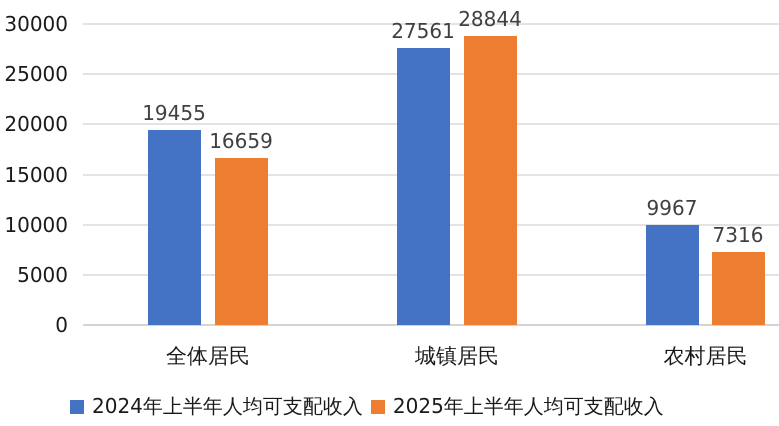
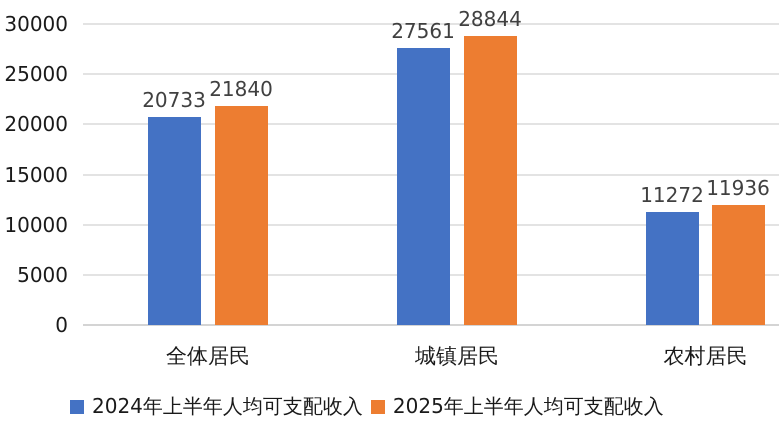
2024年上半年人均可支配收入/全体居民: 19455 -> 20733
2025年上半年人均可支配收入/全体居民: 16659 -> 21840
2024年上半年人均可支配收入/农村居民: 9967 -> 11272
2025年上半年人均可支配收入/农村居民: 7316 -> 11936
